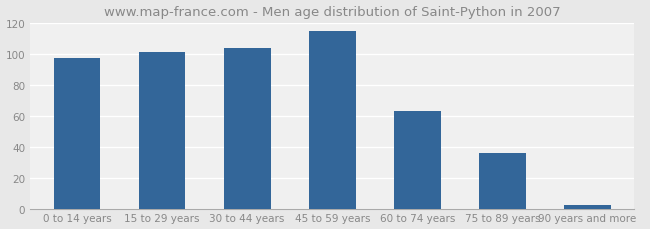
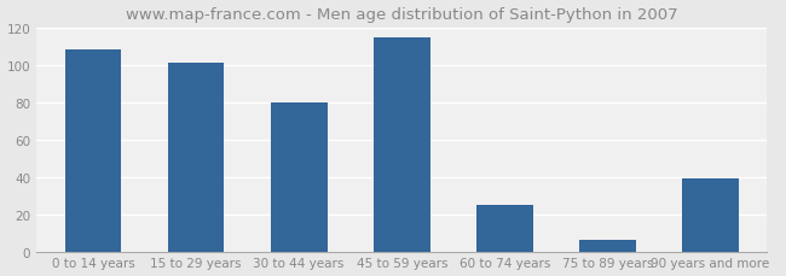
0 to 14 years: 97 -> 108
30 to 44 years: 104 -> 80
60 to 74 years: 63 -> 25
75 to 89 years: 36 -> 6
90 years and more: 2 -> 39
